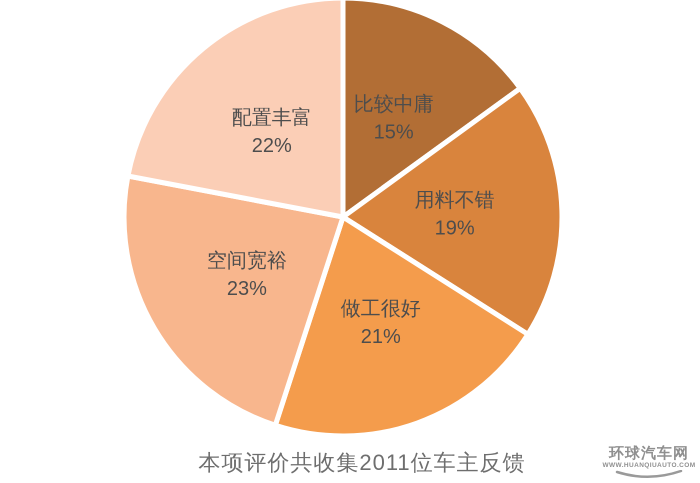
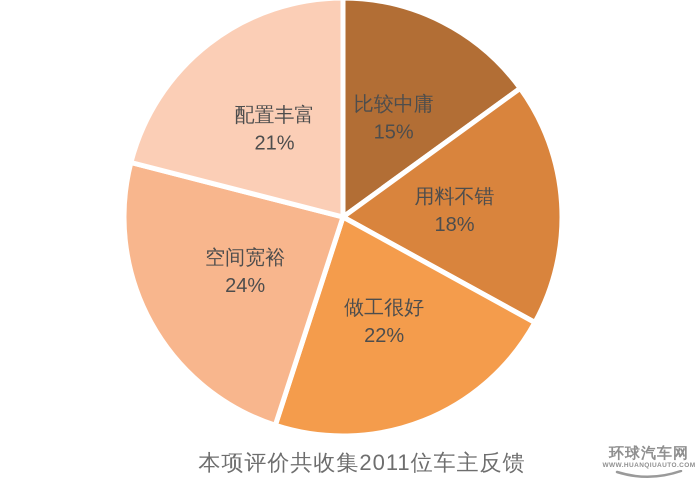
用料不错: 19% -> 18%
做工很好: 21% -> 22%
空间宽裕: 23% -> 24%
配置丰富: 22% -> 21%
